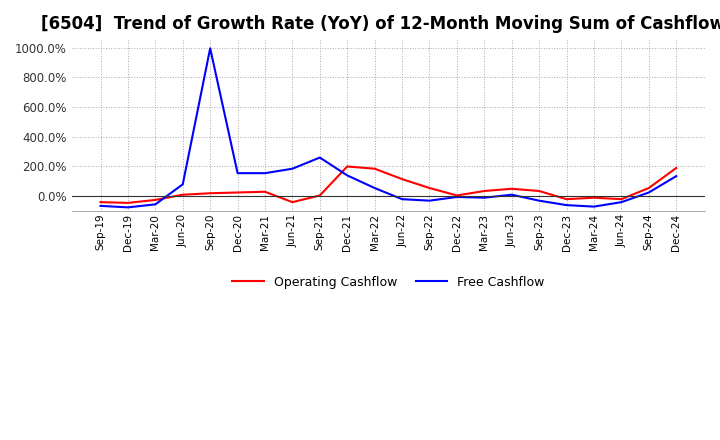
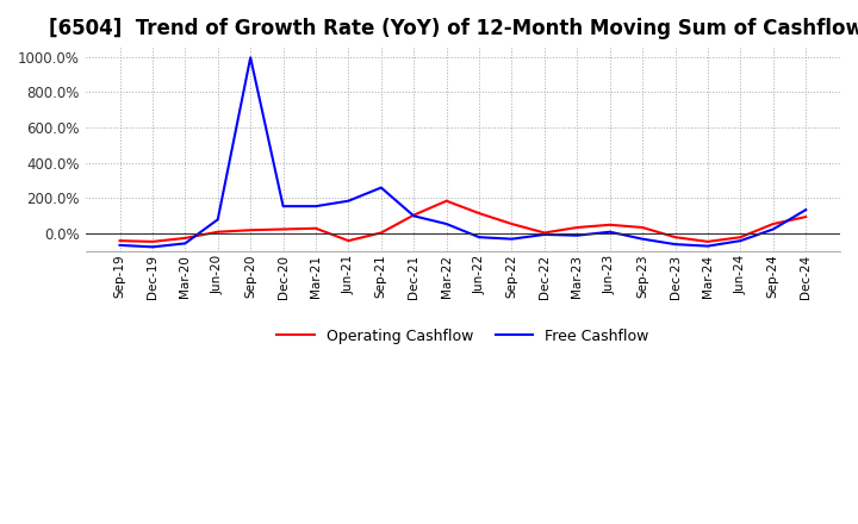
Operating Cashflow/Dec-21: 200% -> 100%
Free Cashflow/Dec-21: 140% -> 100%
Operating Cashflow/Mar-24: -10% -> -40%
Operating Cashflow/Dec-24: 190% -> 100%
